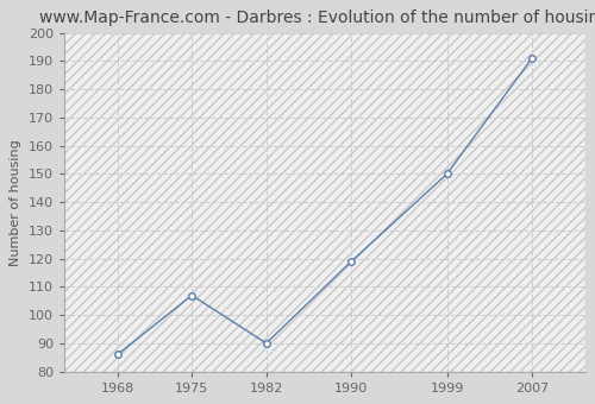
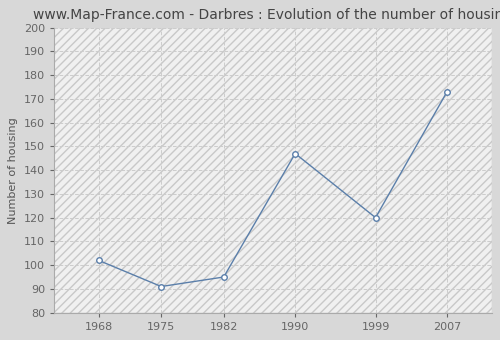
1968: 86 -> 102
1975: 107 -> 91
1982: 90 -> 95
1990: 119 -> 147
1999: 150 -> 120
2007: 191 -> 173
